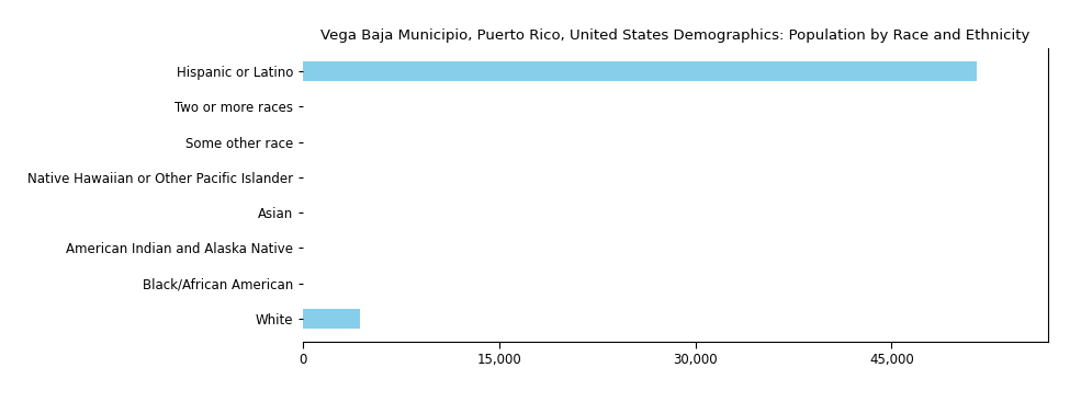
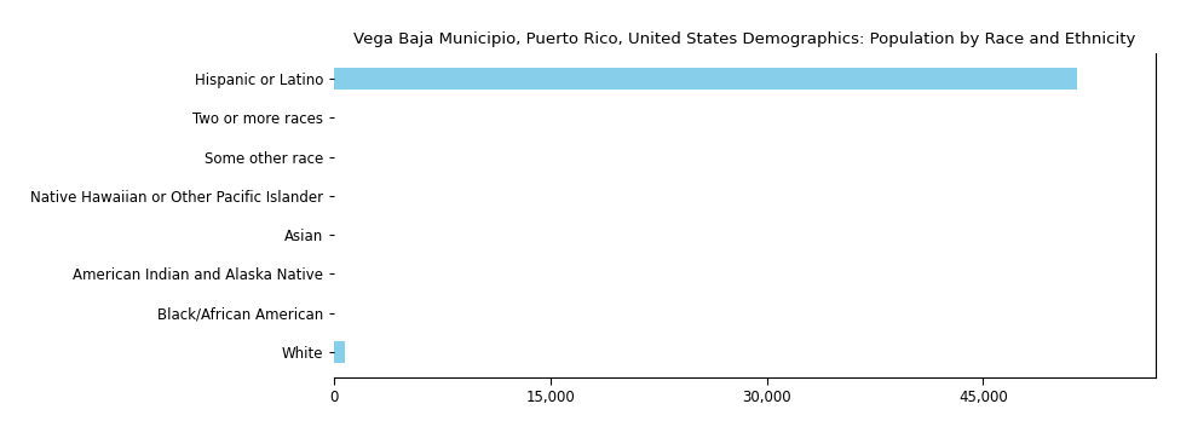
White: 4,400 -> 800
